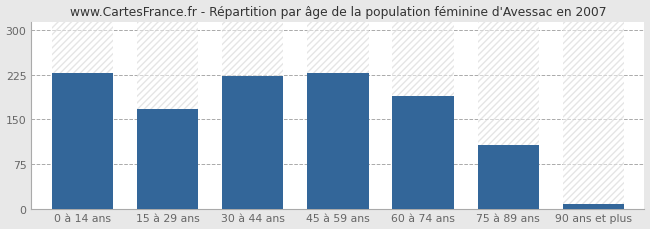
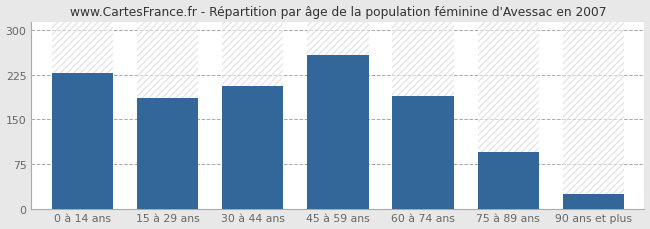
15 à 29 ans: 168 -> 186
30 à 44 ans: 224 -> 206
45 à 59 ans: 229 -> 258
75 à 89 ans: 107 -> 96
90 ans et plus: 7 -> 24
